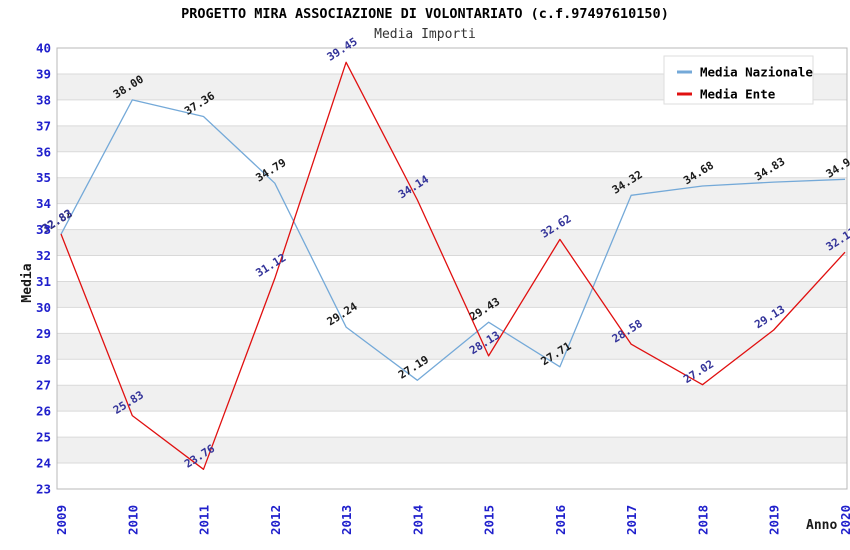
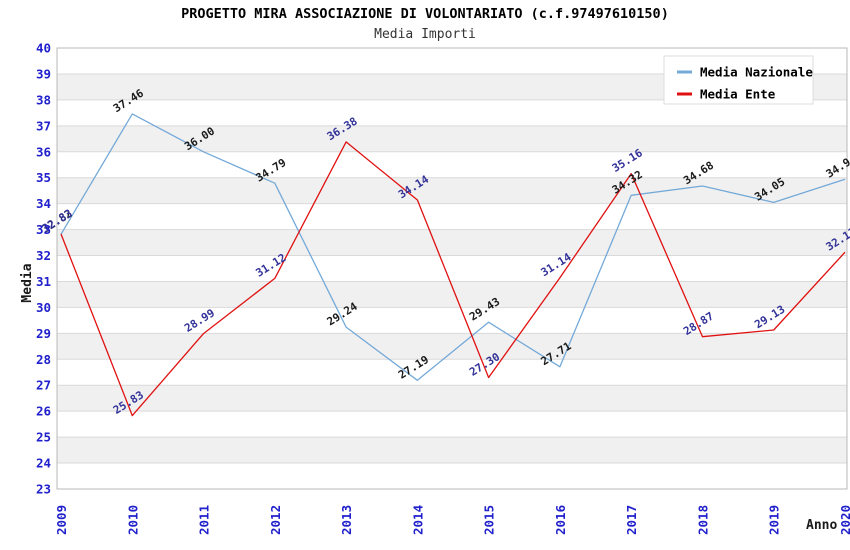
Media Nazionale/2010: 38.00 -> 37.46
Media Nazionale/2011: 37.36 -> 36.00
Media Ente/2011: 23.76 -> 28.99
Media Ente/2013: 39.45 -> 36.38
Media Ente/2015: 28.13 -> 27.30
Media Ente/2016: 32.62 -> 31.14
Media Ente/2017: 28.58 -> 35.16
Media Ente/2018: 27.02 -> 28.87
Media Nazionale/2019: 34.83 -> 34.05
